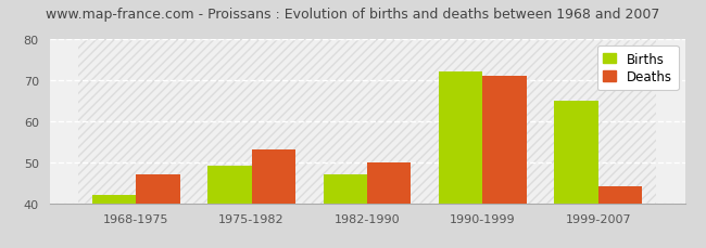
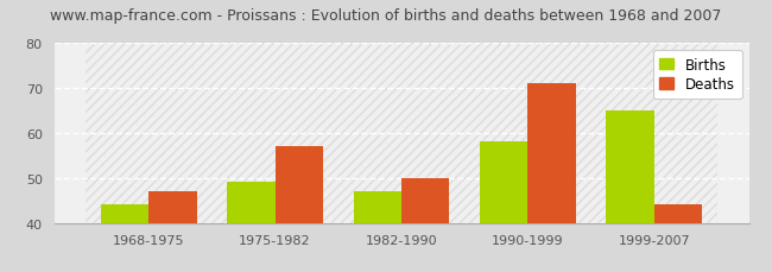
Births/1968-1975: 42 -> 44
Deaths/1975-1982: 53 -> 57
Births/1990-1999: 72 -> 58
